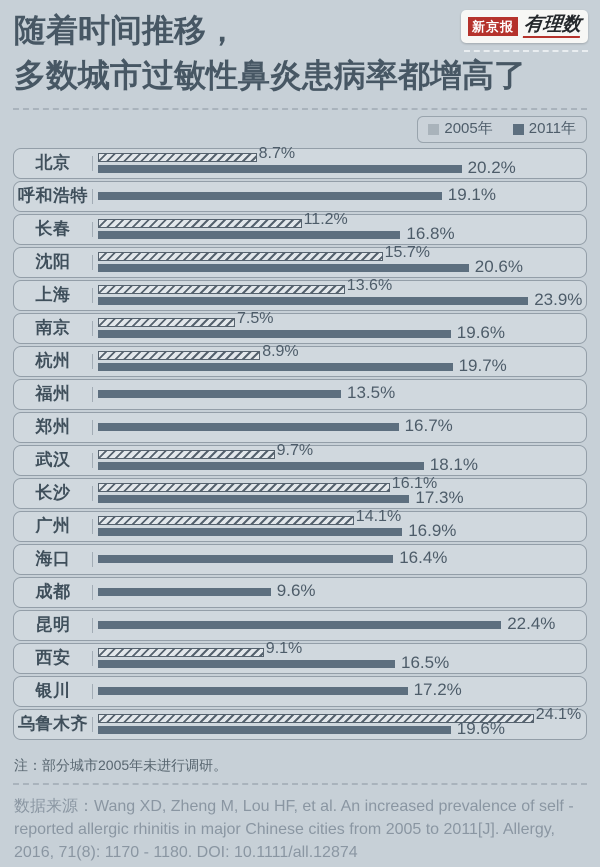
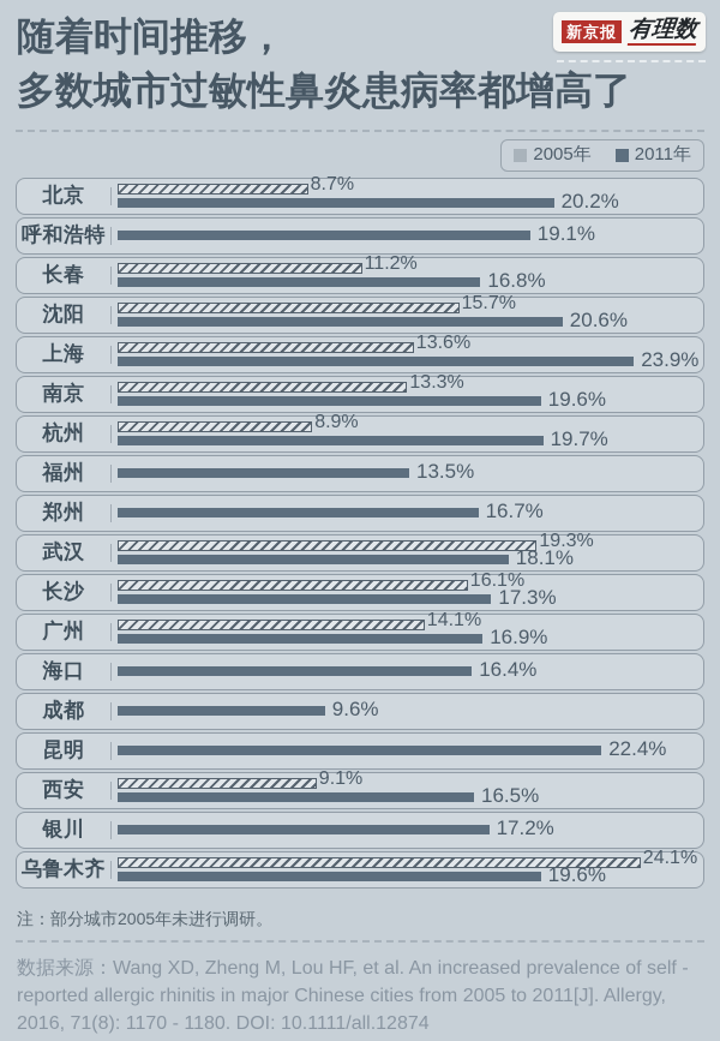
2005年/南京: 7.5% -> 13.3%
2005年/武汉: 9.7% -> 19.3%
